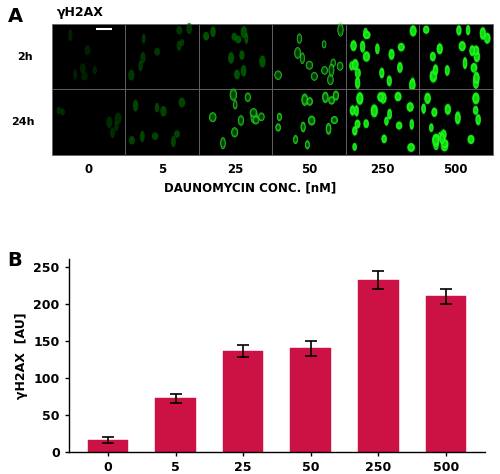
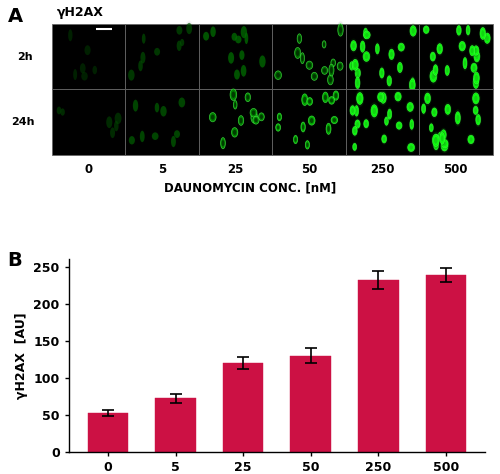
0: 16 -> 52
25: 136 -> 120
50: 140 -> 130
500: 210 -> 239
